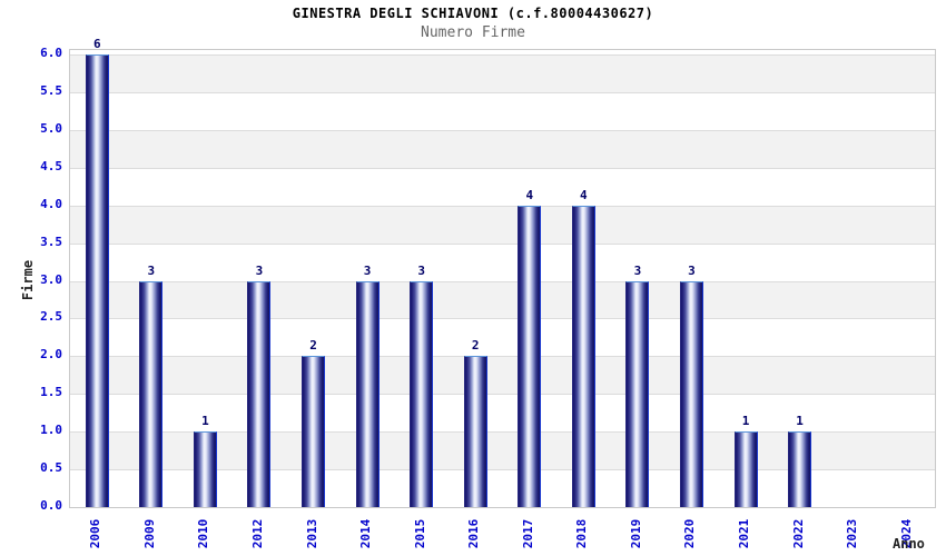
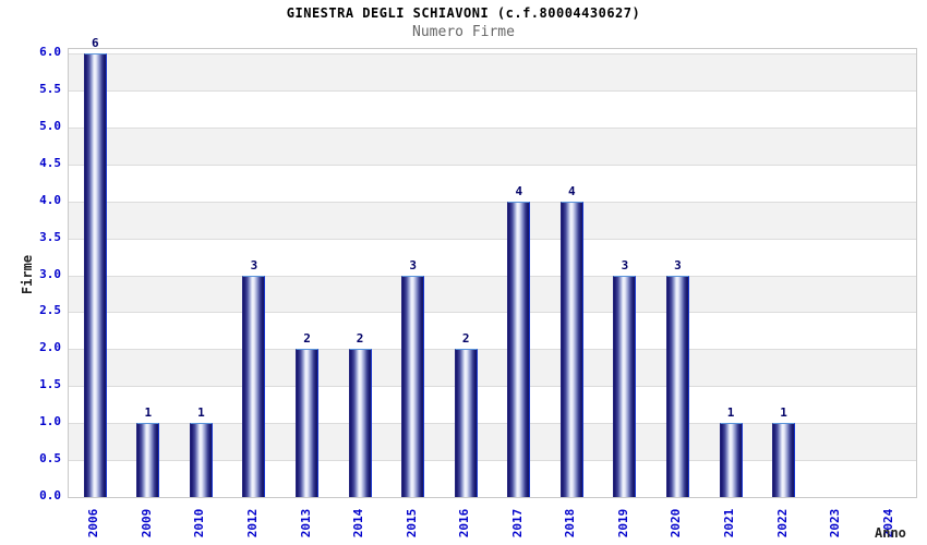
2009: 3 -> 1
2014: 3 -> 2
